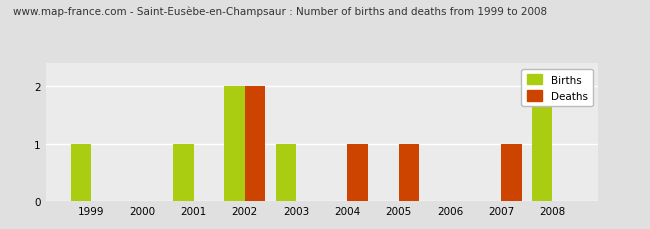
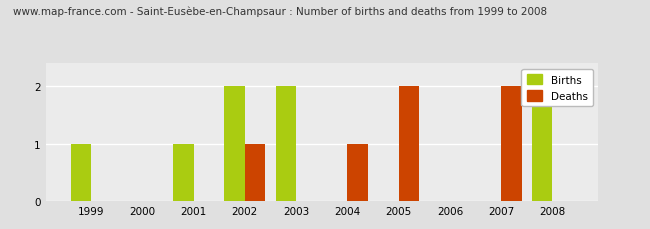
Deaths/2002: 2 -> 1
Births/2003: 1 -> 2
Deaths/2005: 1 -> 2
Deaths/2007: 1 -> 2
